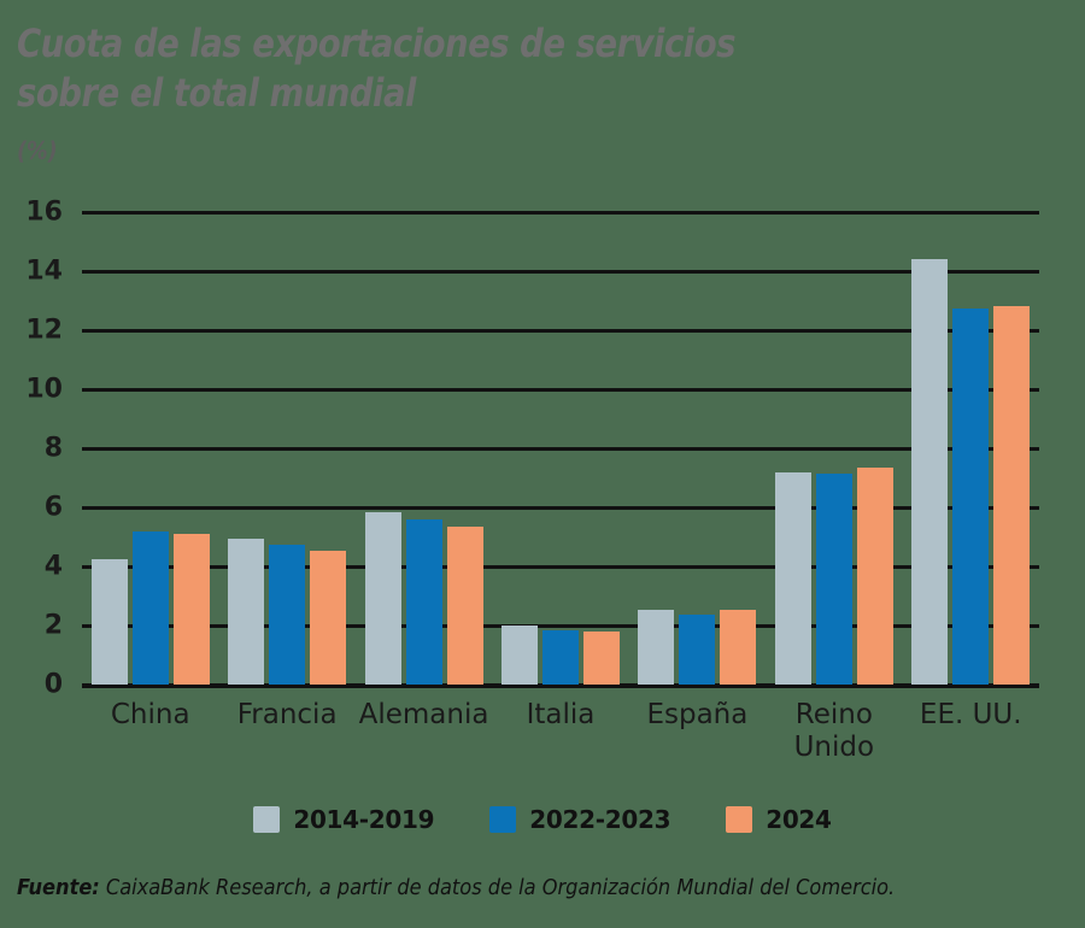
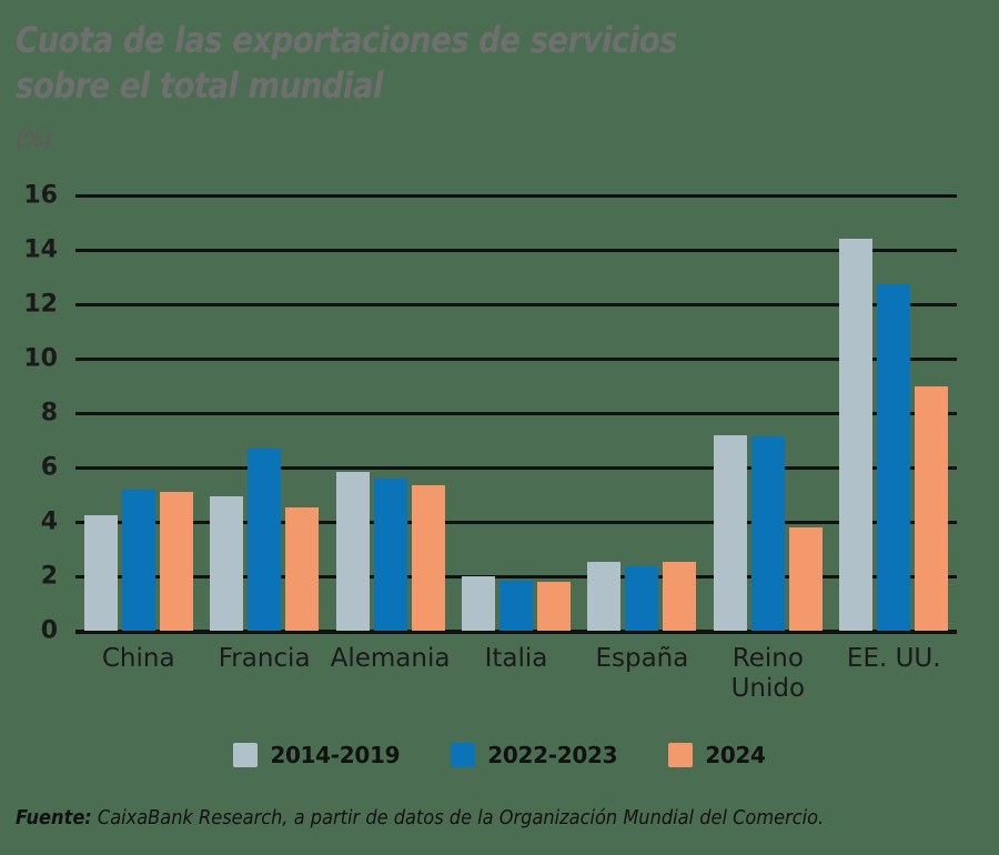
2022-2023/Francia: 4.8 -> 6.7
2024/Reino Unido: 7.3 -> 3.8
2024/EE. UU.: 12.8 -> 9.0
